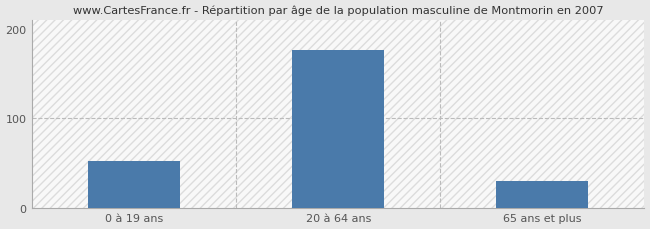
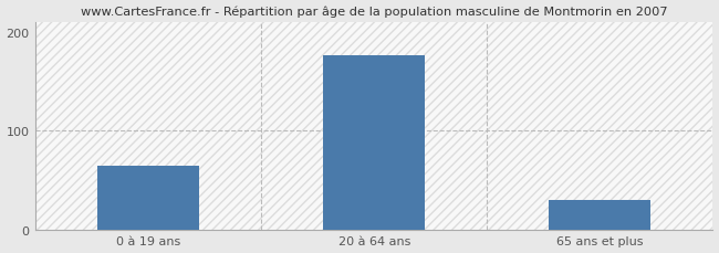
0 à 19 ans: 52 -> 65
